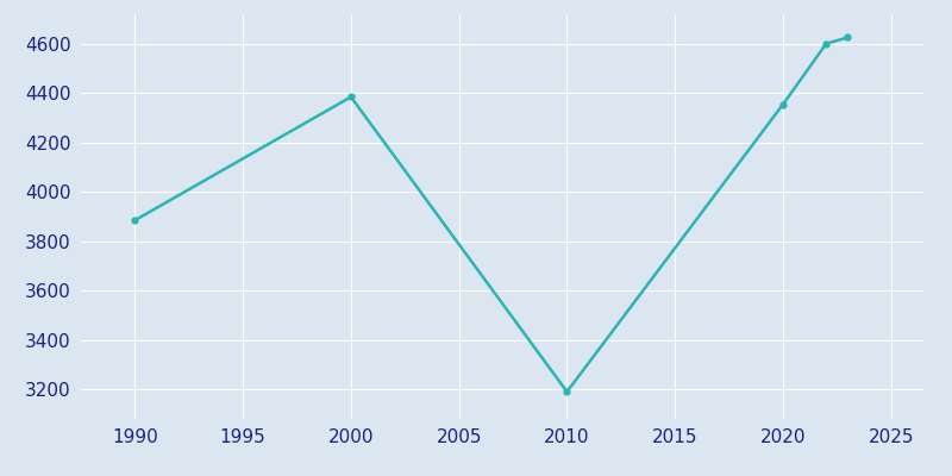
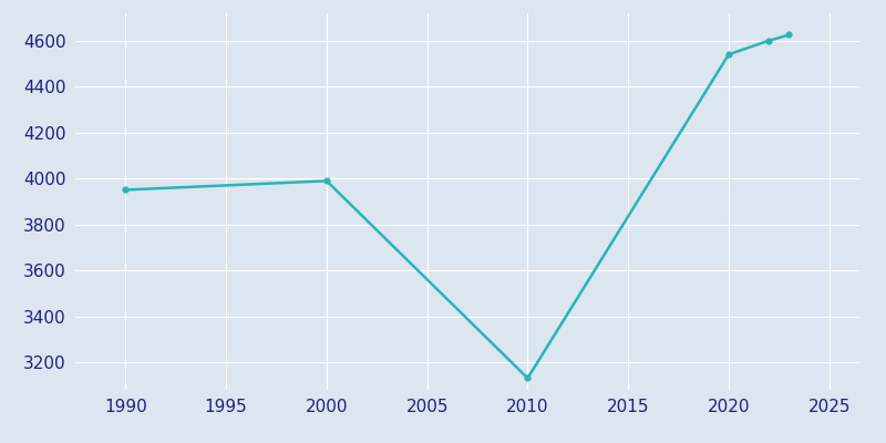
1990: 3885 -> 3951
2000: 4385 -> 3990
2010: 3190 -> 3131
2020: 4355 -> 4541
